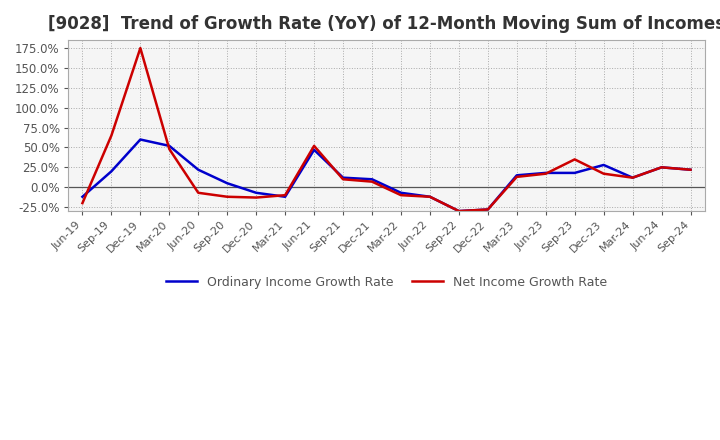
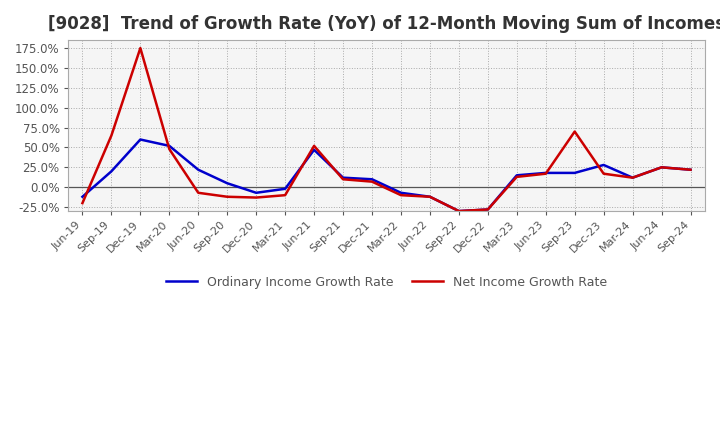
Ordinary Income Growth Rate/Mar-21: -12% -> -2%
Net Income Growth Rate/Sep-23: 35% -> 70%
